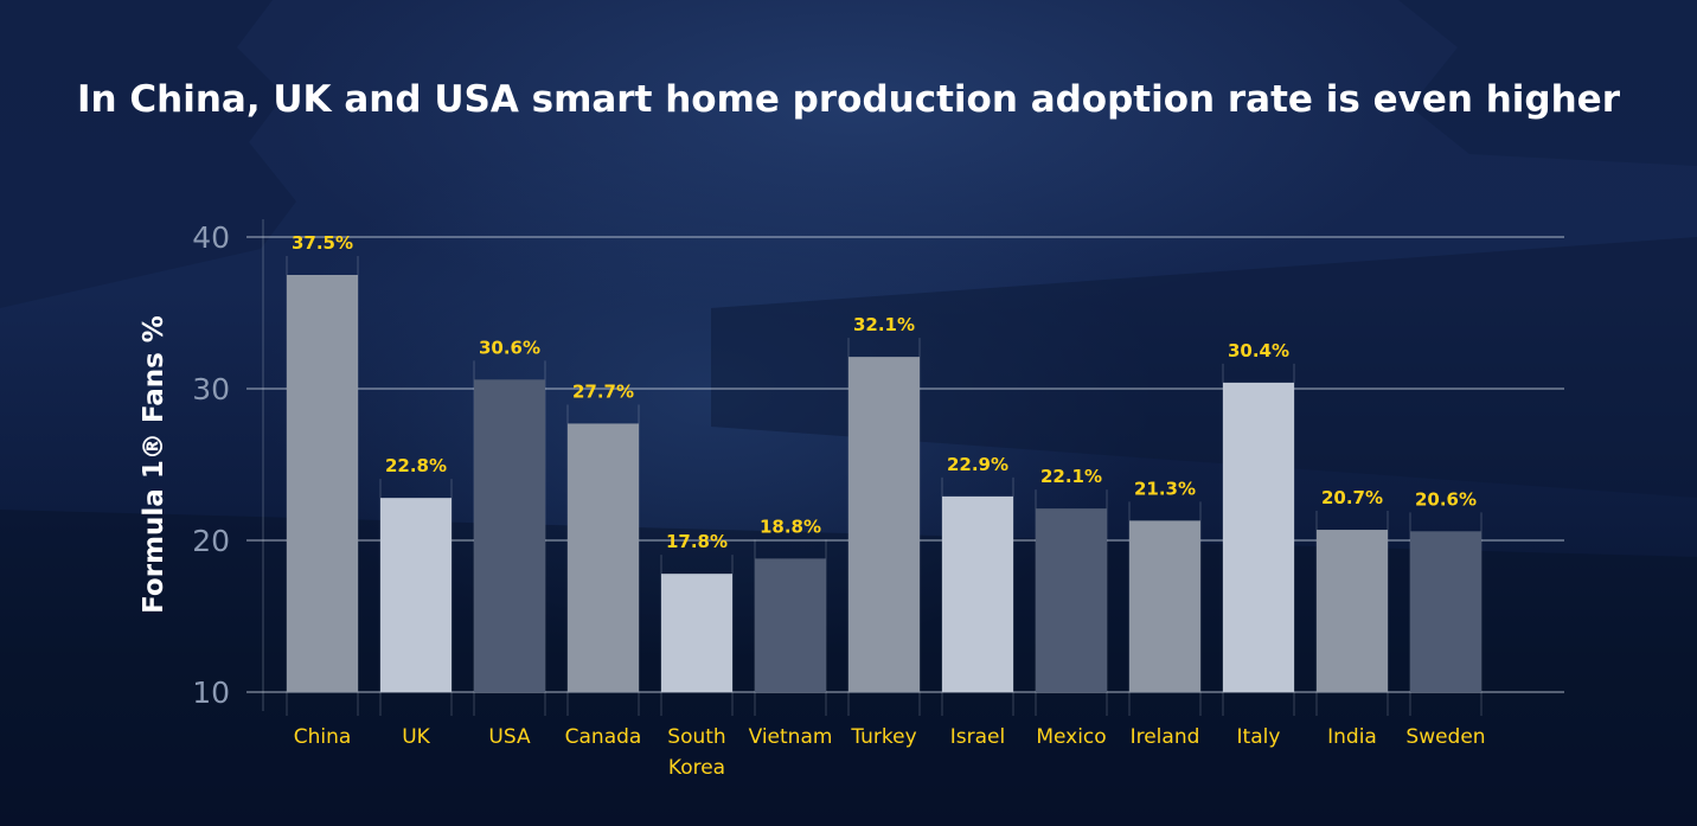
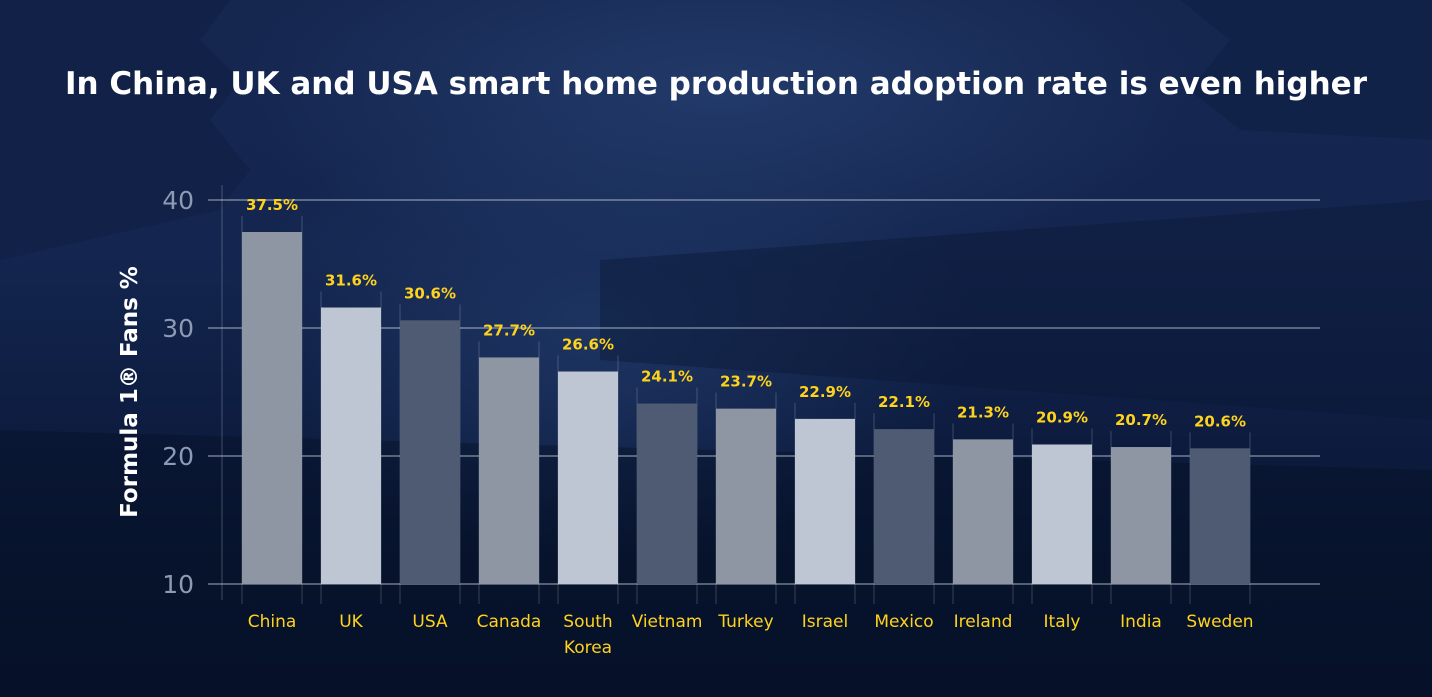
UK: 22.8% -> 31.6%
South Korea: 17.8% -> 26.6%
Vietnam: 18.8% -> 24.1%
Turkey: 32.1% -> 23.7%
Italy: 30.4% -> 20.9%
